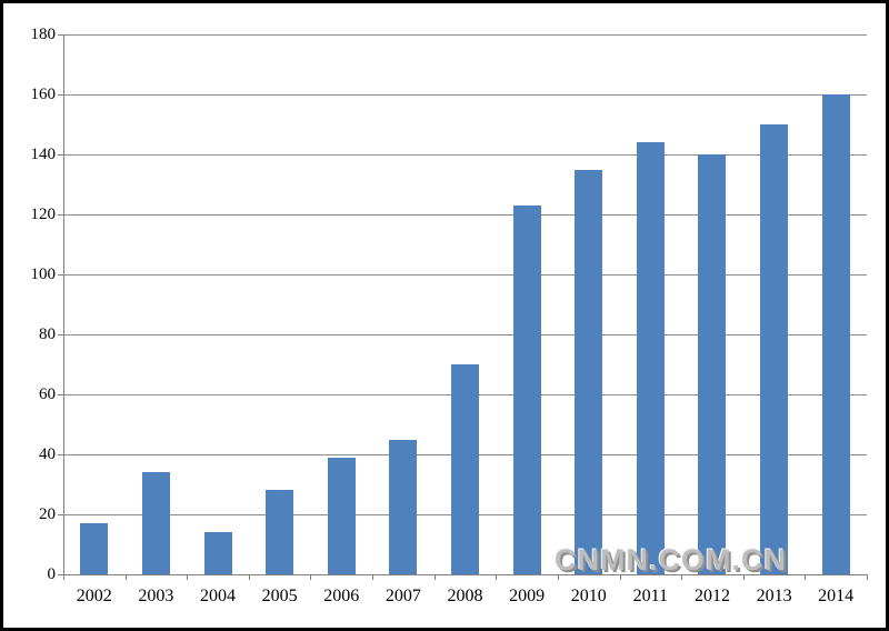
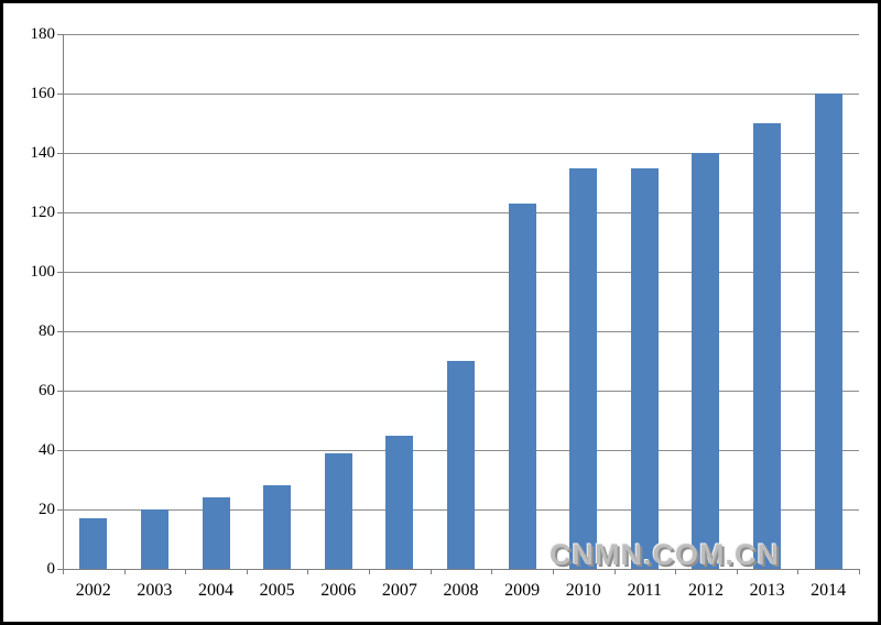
2003: 34 -> 20
2004: 14 -> 24
2011: 144 -> 135
